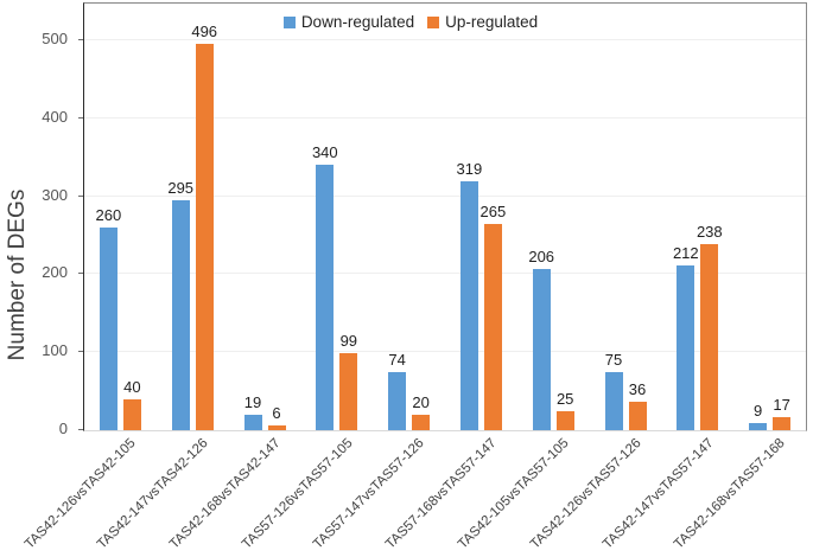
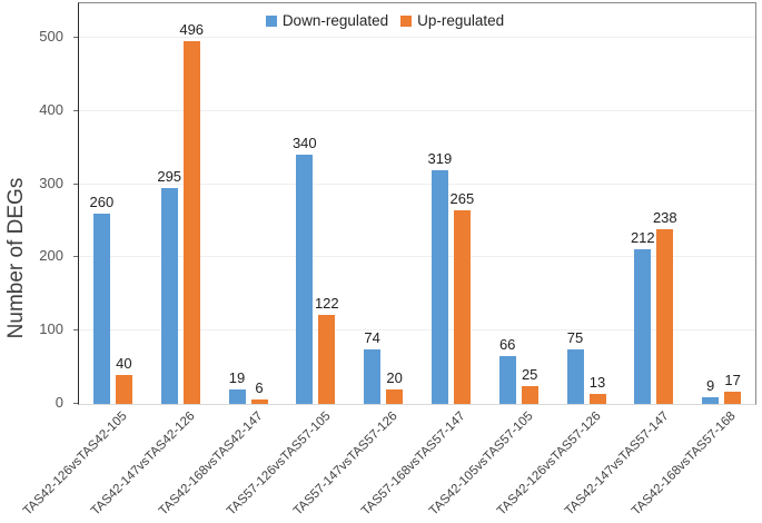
Up-regulated/TAS57-126vsTAS57-105: 99 -> 122
Down-regulated/TAS42-105vsTAS57-105: 206 -> 66
Up-regulated/TAS42-126vsTAS57-126: 36 -> 13
